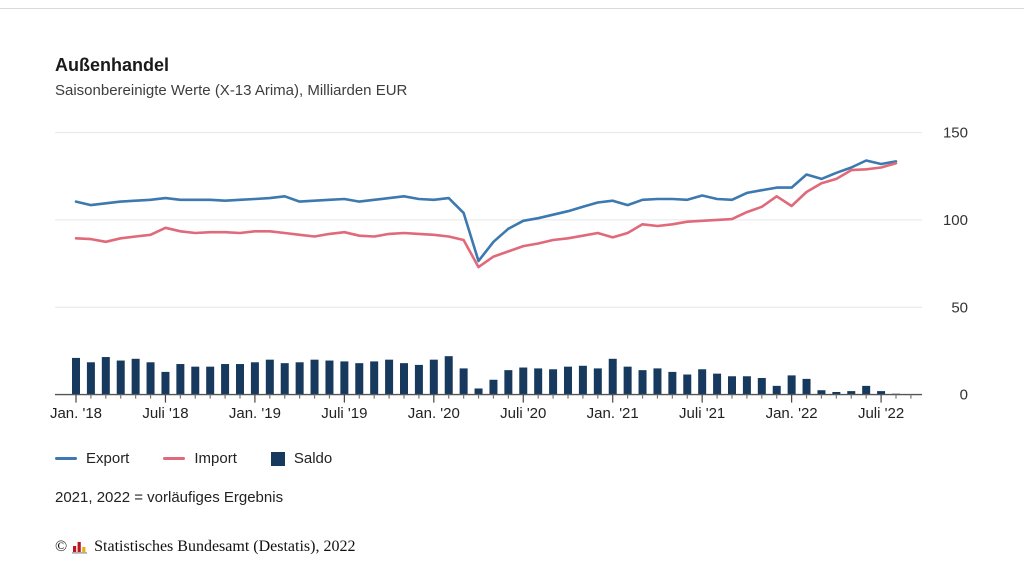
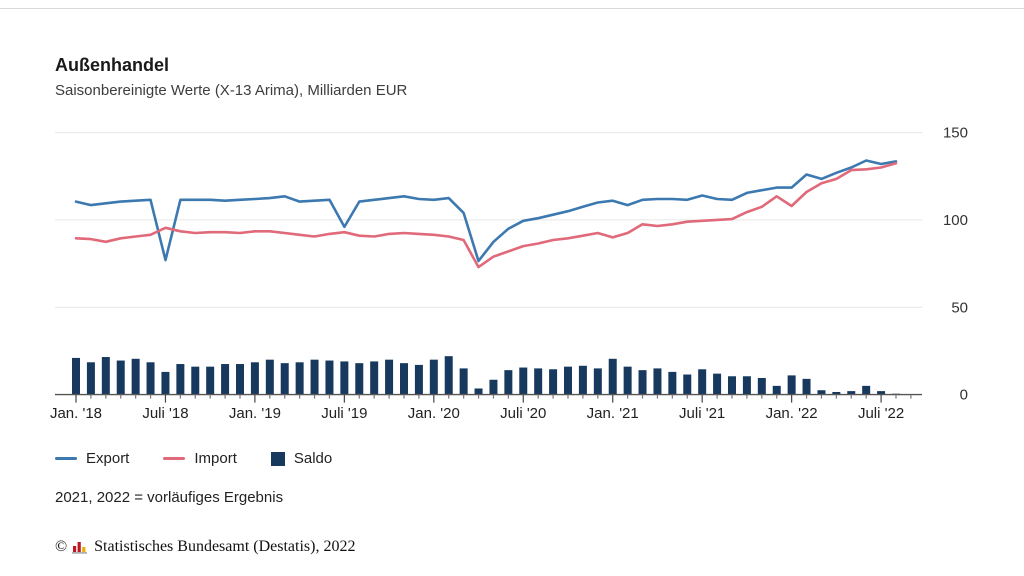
Export/Juli '18: 112 -> 77
Export/Juli '19: 112 -> 96
